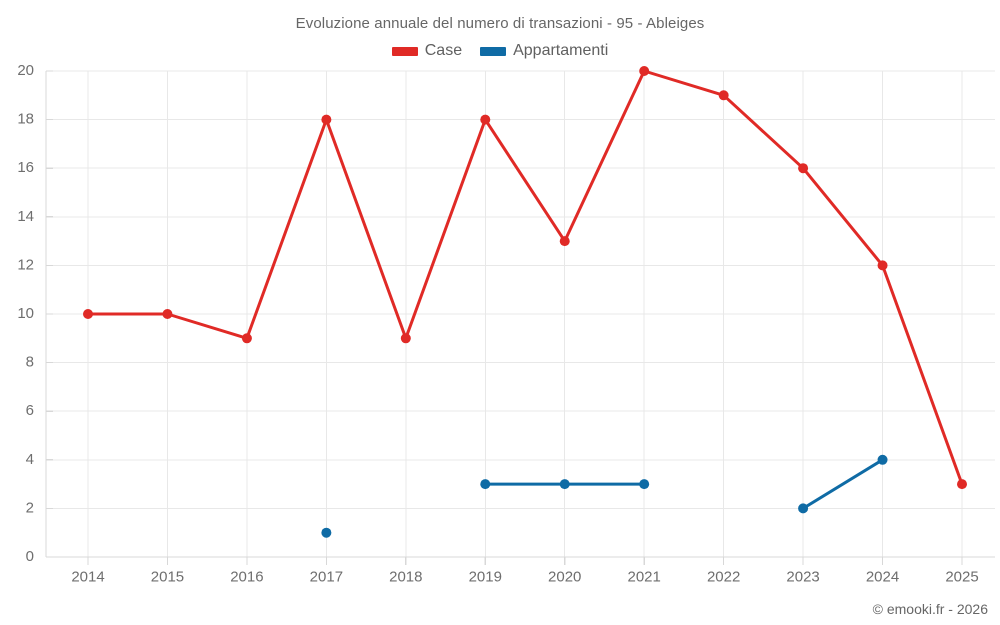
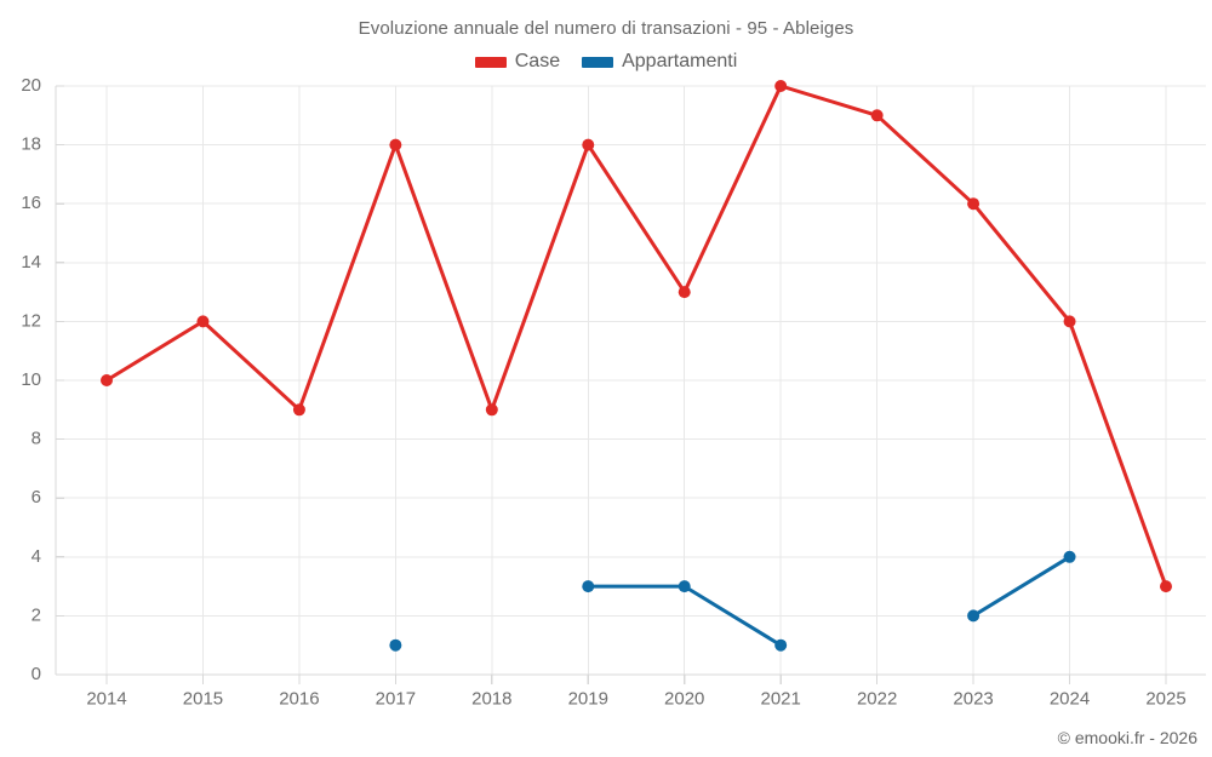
Case/2015: 10 -> 12
Appartamenti/2021: 3 -> 1
